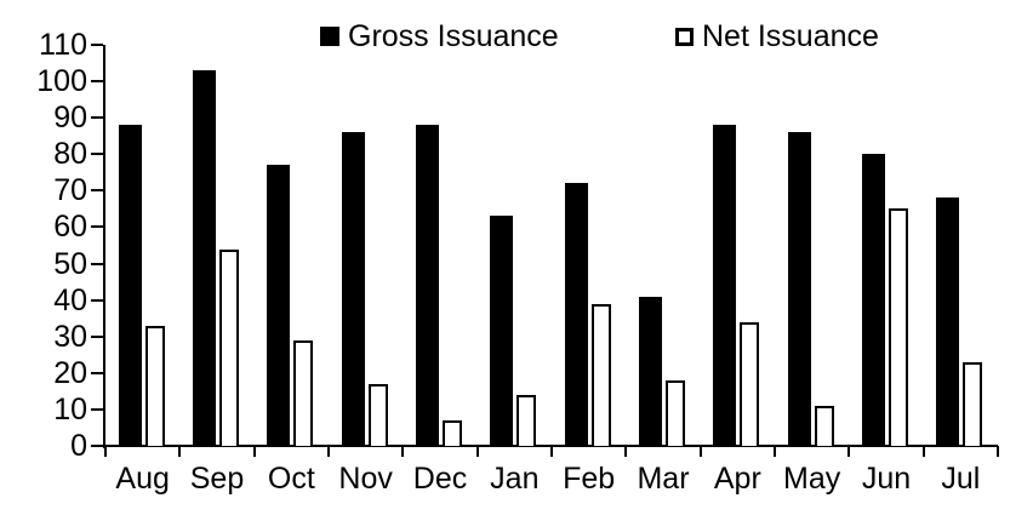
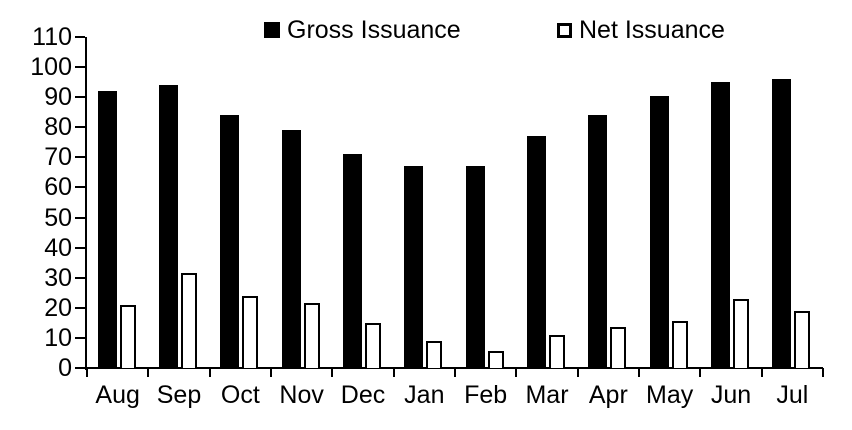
Gross Issuance/Aug: 88 -> 92
Net Issuance/Aug: 33 -> 21
Gross Issuance/Sep: 103 -> 94
Net Issuance/Sep: 54 -> 32
Gross Issuance/Oct: 77 -> 84
Net Issuance/Oct: 29 -> 24
Gross Issuance/Nov: 86 -> 79
Net Issuance/Nov: 17 -> 22
Gross Issuance/Dec: 88 -> 71
Net Issuance/Dec: 7 -> 15
Gross Issuance/Jan: 63 -> 67
Net Issuance/Jan: 14 -> 9
Gross Issuance/Feb: 72 -> 67
Net Issuance/Feb: 39 -> 6
Gross Issuance/Mar: 41 -> 77
Net Issuance/Mar: 18 -> 11
Gross Issuance/Apr: 88 -> 84
Net Issuance/Apr: 34 -> 14
Gross Issuance/May: 86 -> 90
Net Issuance/May: 11 -> 16
Gross Issuance/Jun: 80 -> 95
Net Issuance/Jun: 65 -> 23
Gross Issuance/Jul: 68 -> 96
Net Issuance/Jul: 23 -> 19
